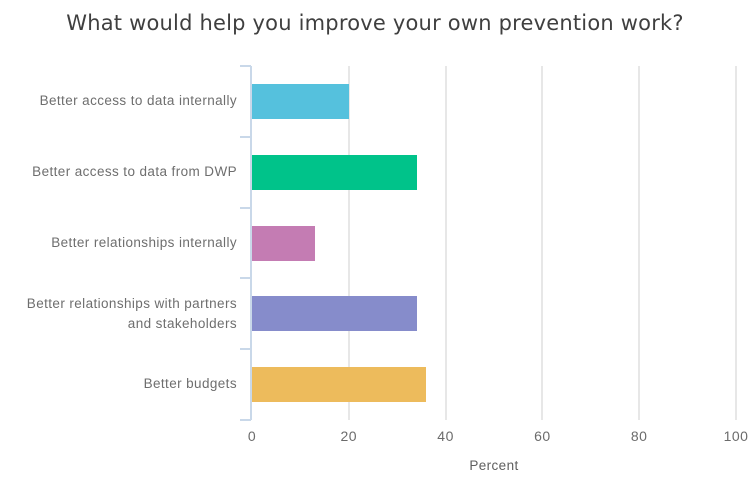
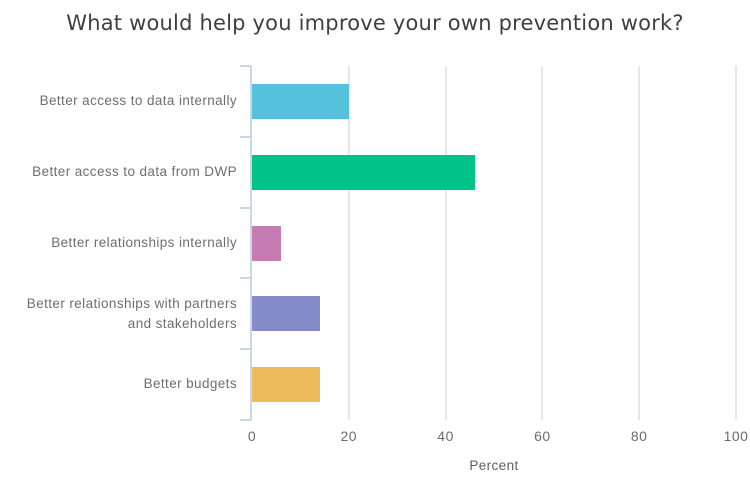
Better access to data from DWP: 34 -> 46
Better relationships internally: 13 -> 6
Better relationships with partners and stakeholders: 34 -> 14
Better budgets: 36 -> 14
